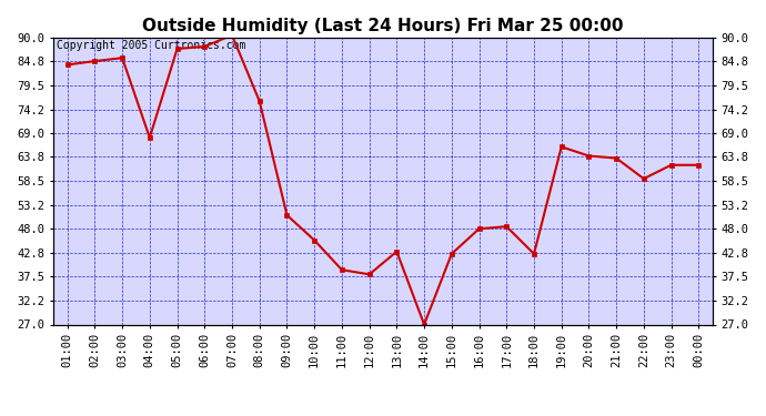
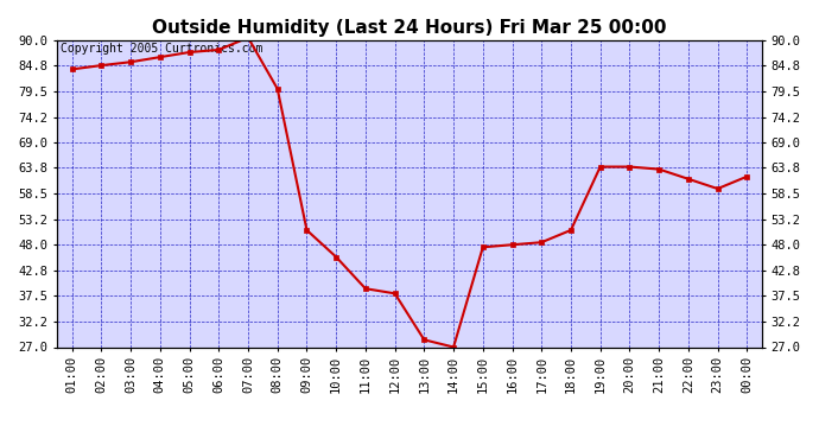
04:00: 68.0 -> 86.5
08:00: 76.0 -> 80.0
13:00: 43.0 -> 28.5
15:00: 42.5 -> 47.5
18:00: 42.5 -> 51.0
19:00: 66.0 -> 64.0
22:00: 59.0 -> 61.5
23:00: 62.0 -> 59.5
